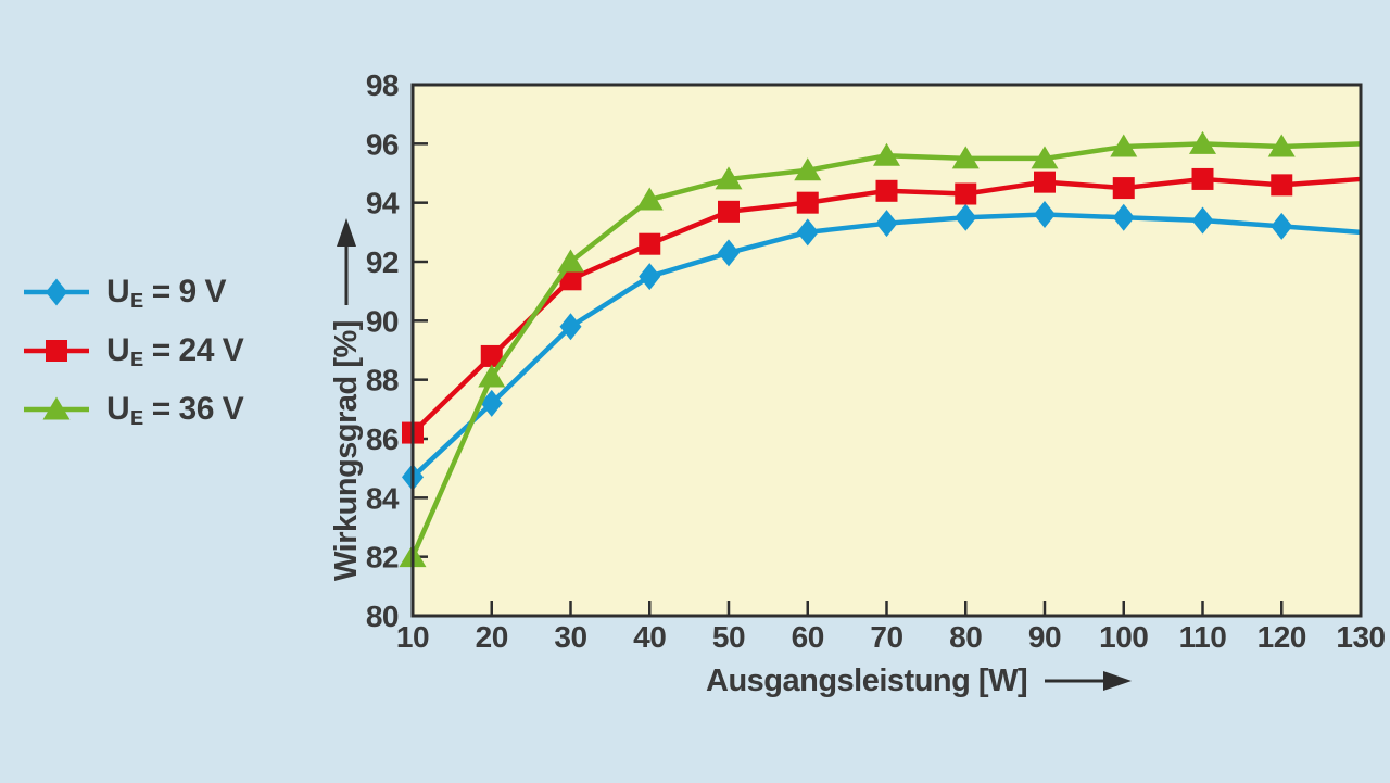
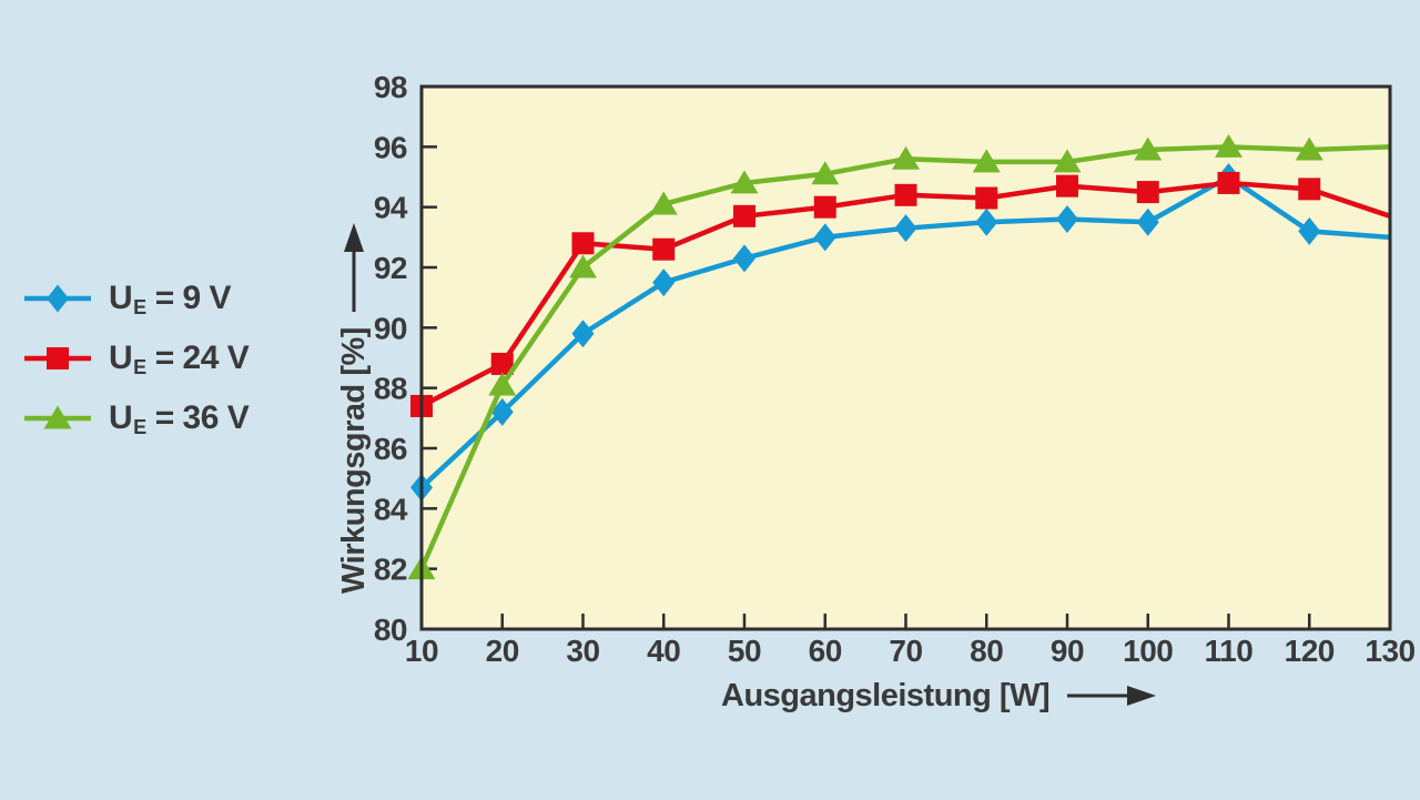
UE = 24 V/10: 86.2 -> 87.4
UE = 24 V/30: 91.4 -> 92.8
UE = 9 V/110: 93.4 -> 95.0
UE = 24 V/130: 94.8 -> 93.7
